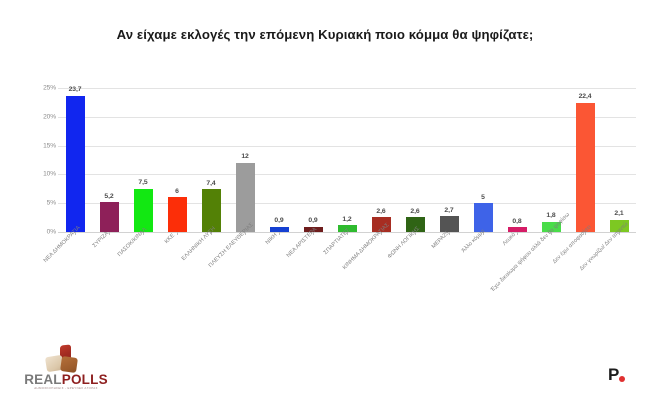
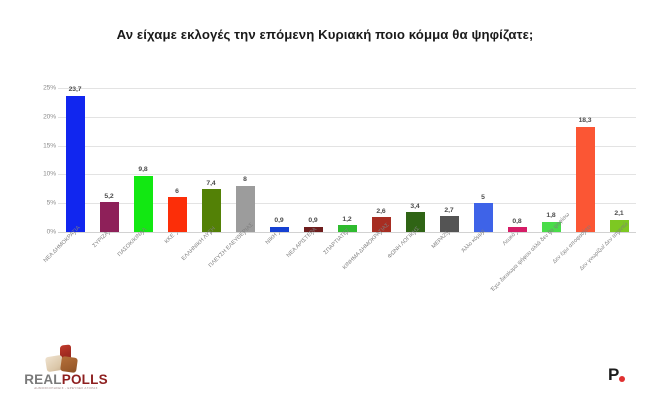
ΠΑΣΟΚ/ΚΙΝΑΛ: 7,5 -> 9,8
ΠΛΕΥΣΗ ΕΛΕΥΘΕΡΙΑΣ: 12 -> 8
ΦΩΝΗ ΛΟΓΙΚΗΣ: 2,6 -> 3,4
Δεν έχω αποφασίσει: 22,4 -> 18,3
